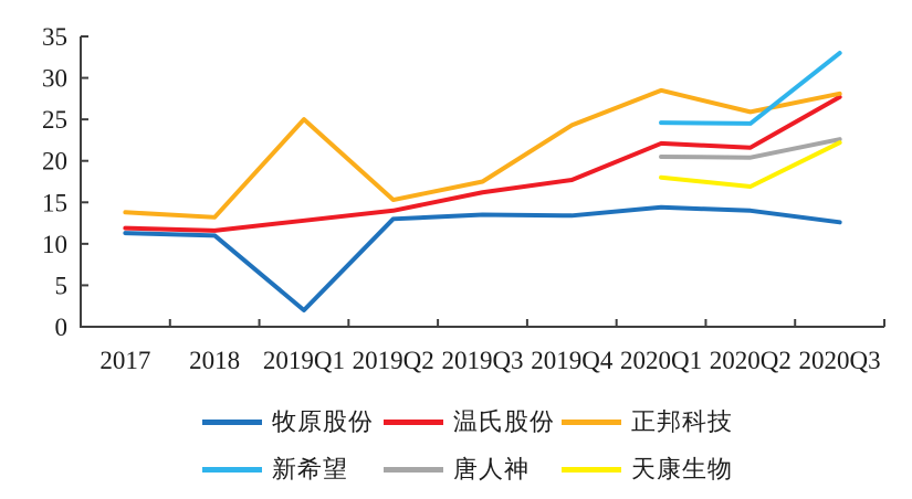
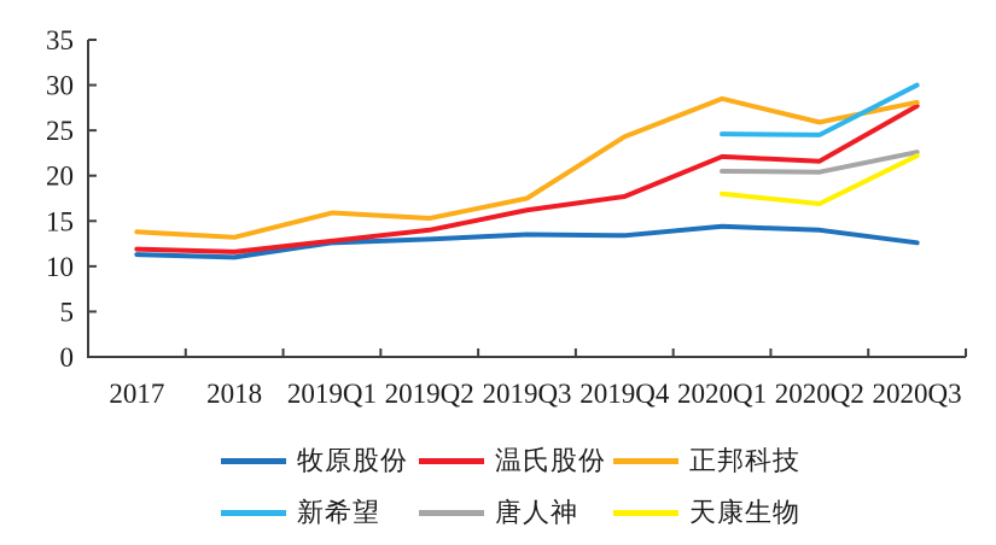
牧原股份/2019Q1: 2 -> 13
正邦科技/2019Q1: 25 -> 16
新希望/2020Q3: 33 -> 30
